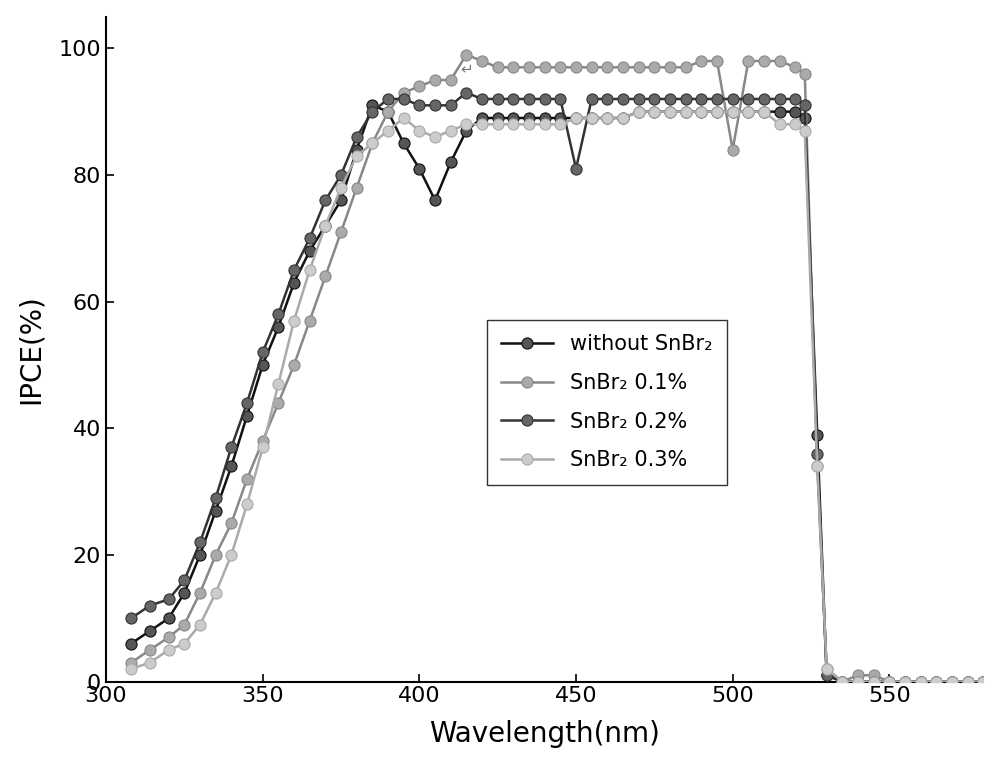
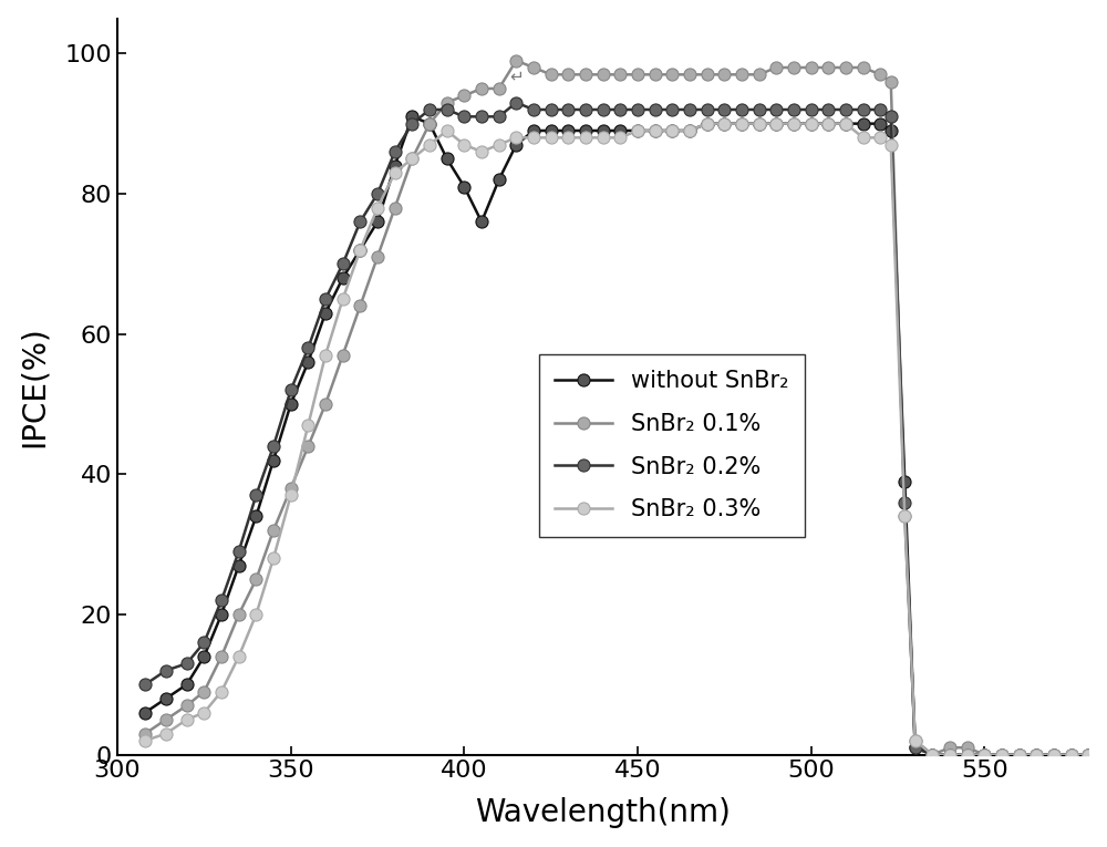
SnBr₂ 0.2%/450: 81 -> 92
SnBr₂ 0.1%/500: 84 -> 98
